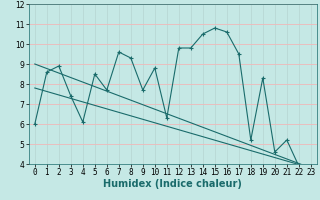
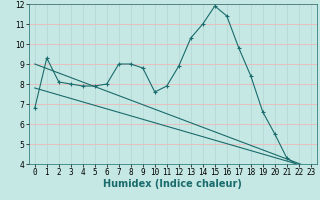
0: 6.0 -> 6.8
1: 8.6 -> 9.3
2: 8.9 -> 8.1
3: 7.4 -> 8.0
4: 6.1 -> 7.9
5: 8.5 -> 7.9
6: 7.7 -> 8.0
7: 9.6 -> 9.0
8: 9.3 -> 9.0
9: 7.7 -> 8.8
10: 8.8 -> 7.6
11: 6.3 -> 7.9
12: 9.8 -> 8.9
13: 9.8 -> 10.3
14: 10.5 -> 11.0
15: 10.8 -> 11.9
16: 10.6 -> 11.4
17: 9.5 -> 9.8
18: 5.2 -> 8.4
19: 8.3 -> 6.6
20: 4.6 -> 5.5
21: 5.2 -> 4.3
